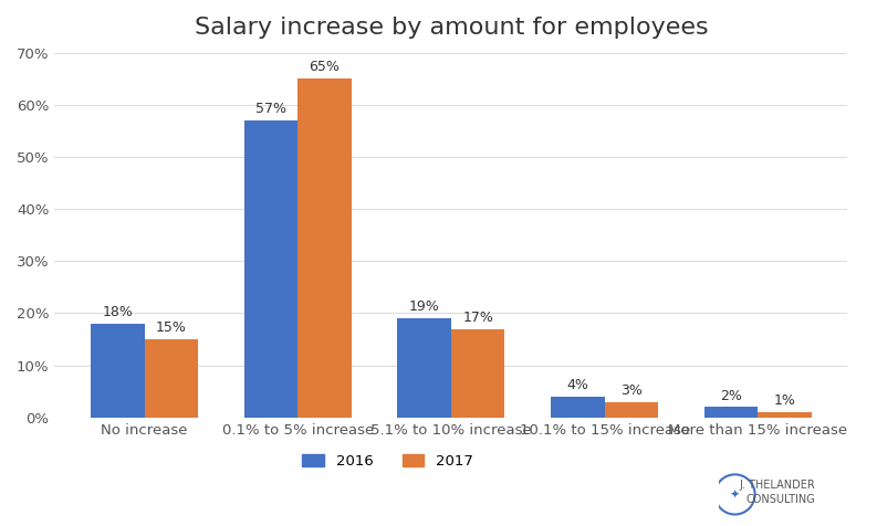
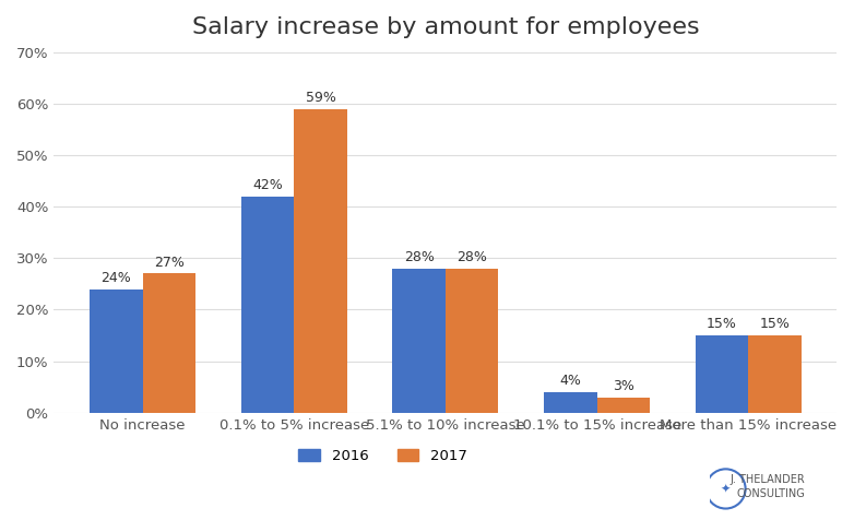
2016/No increase: 18% -> 24%
2017/No increase: 15% -> 27%
2016/0.1% to 5% increase: 57% -> 42%
2017/0.1% to 5% increase: 65% -> 59%
2016/5.1% to 10% increase: 19% -> 28%
2017/5.1% to 10% increase: 17% -> 28%
2016/More than 15% increase: 2% -> 15%
2017/More than 15% increase: 1% -> 15%
